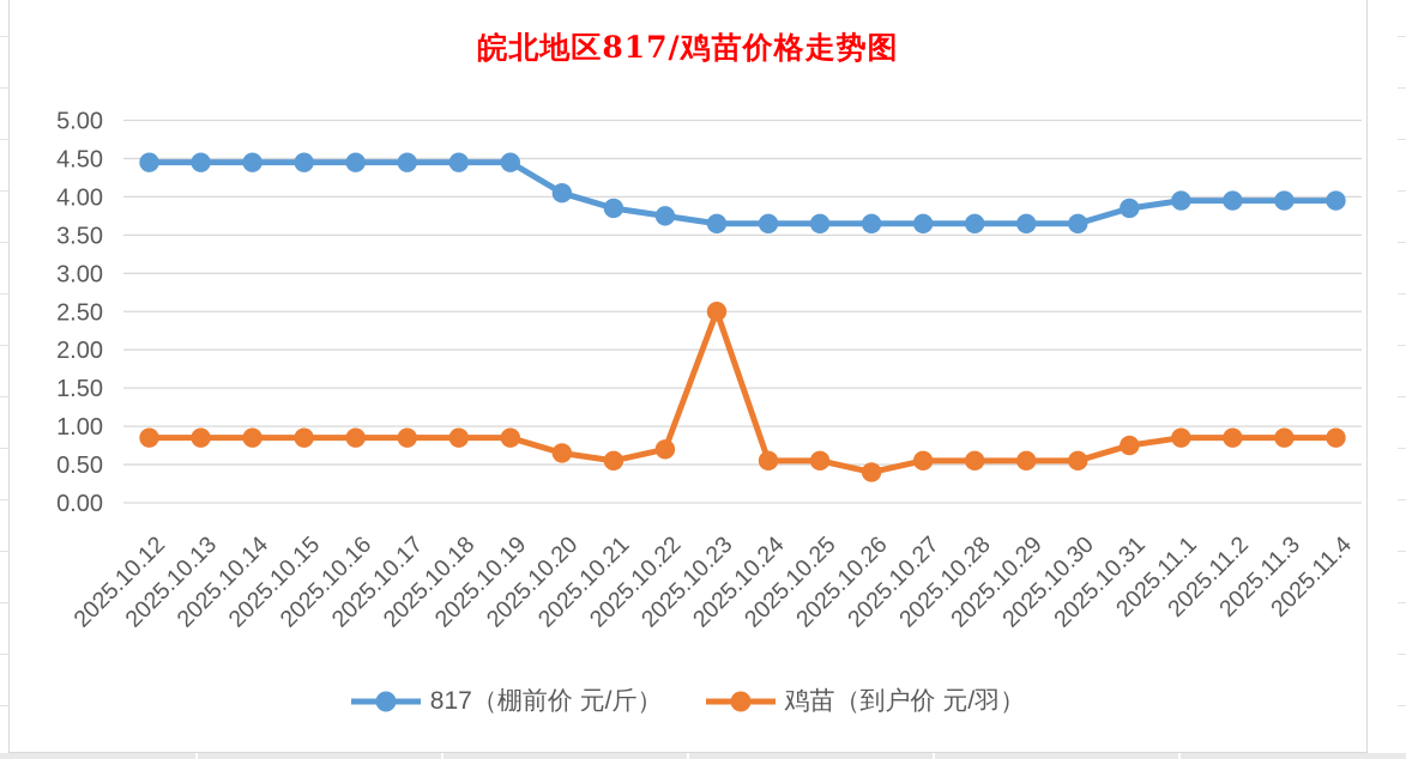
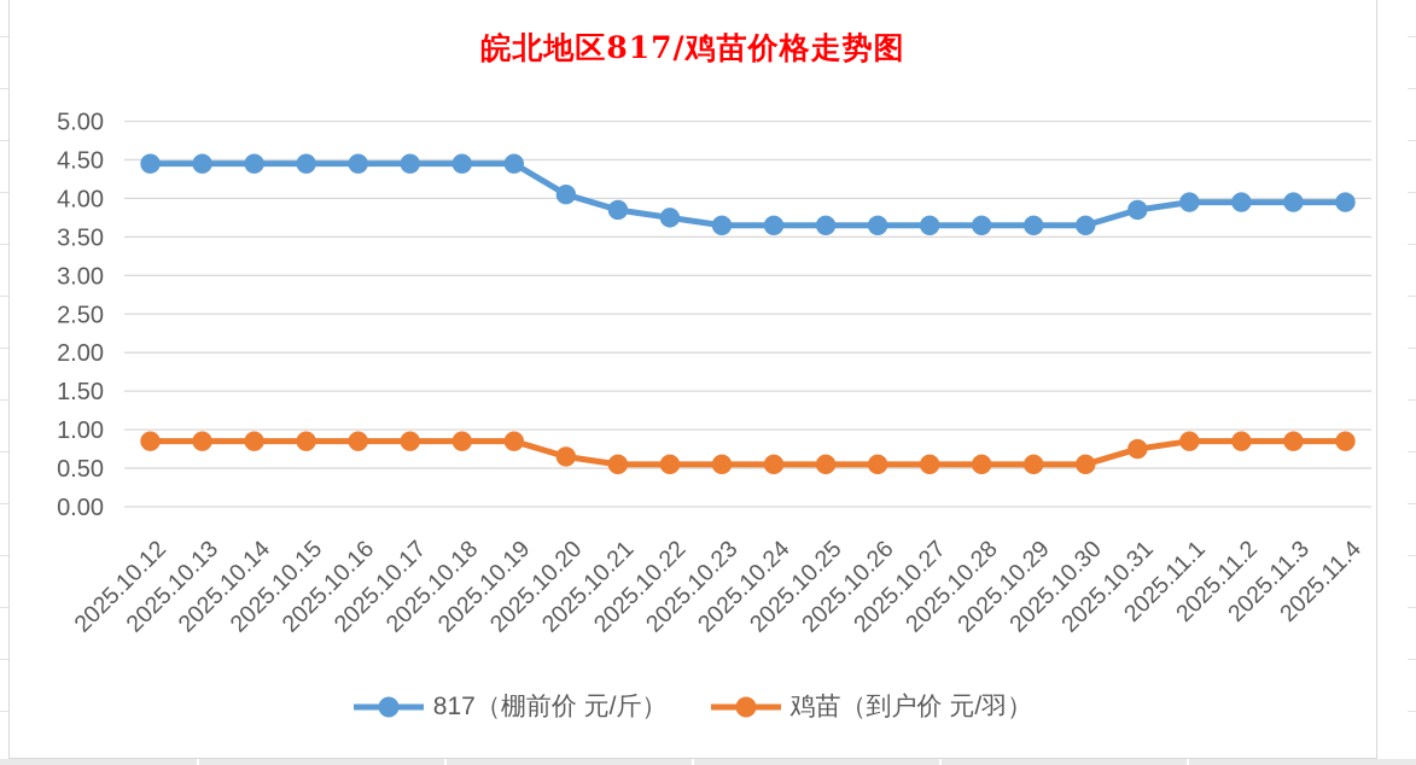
鸡苗（到户价 元/羽）/2025.10.22: 0.7 -> 0.6
鸡苗（到户价 元/羽）/2025.10.23: 2.5 -> 0.6
鸡苗（到户价 元/羽）/2025.10.26: 0.4 -> 0.6
